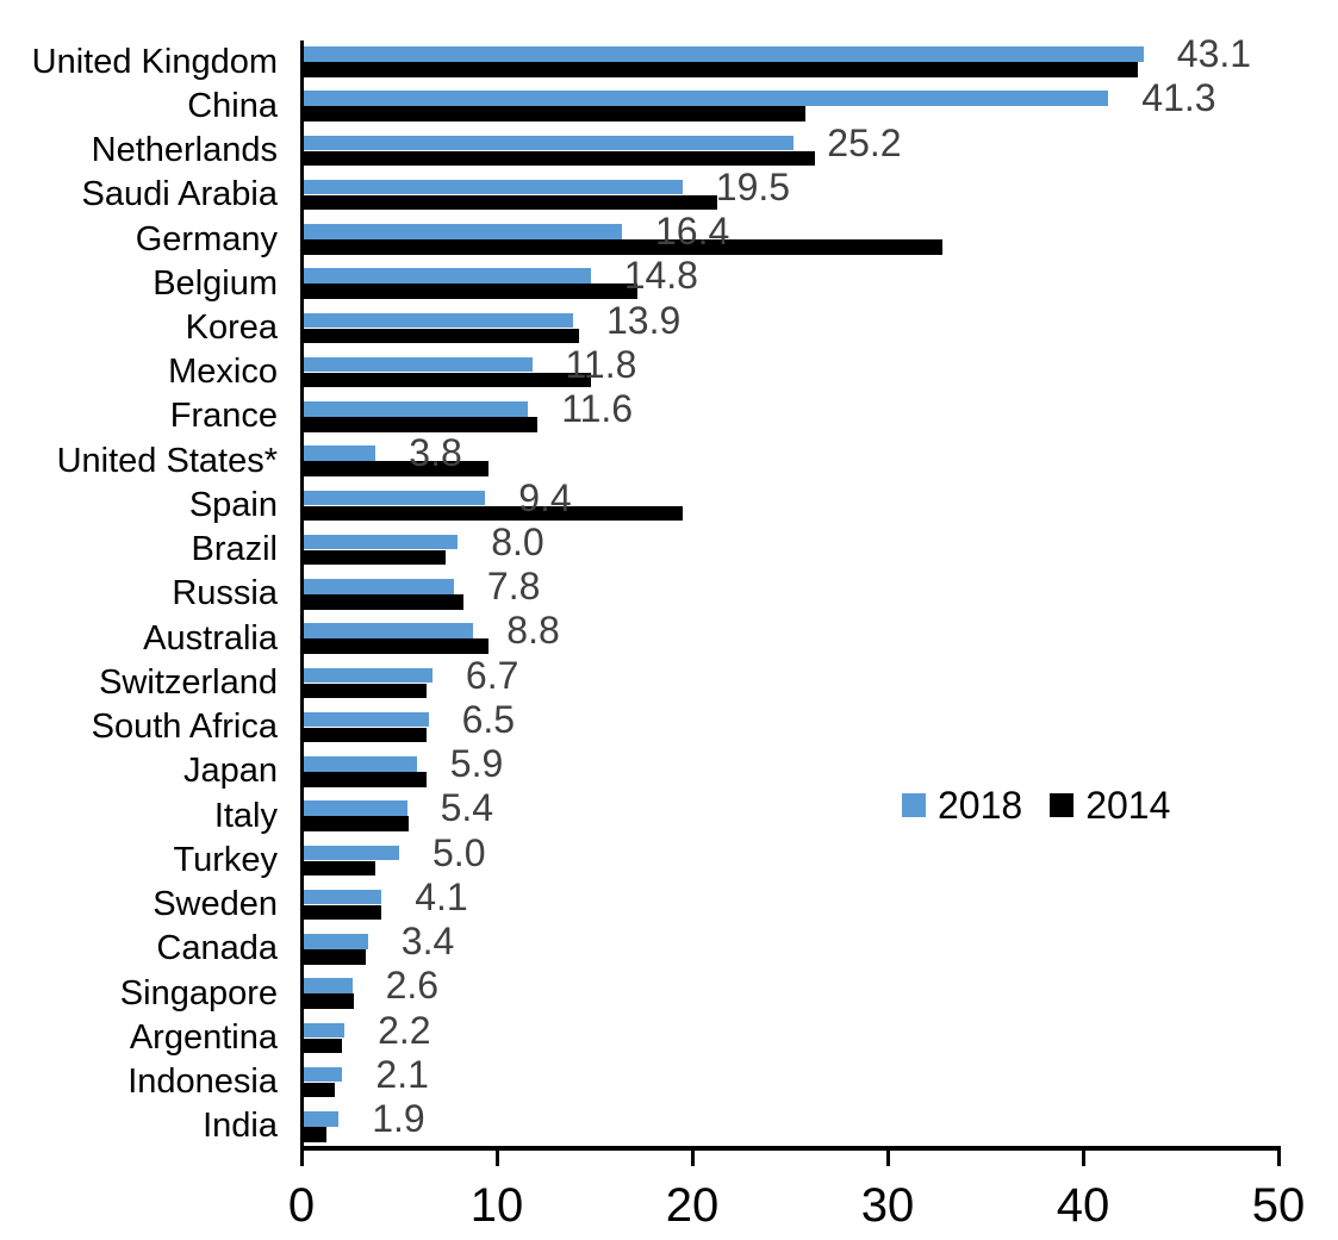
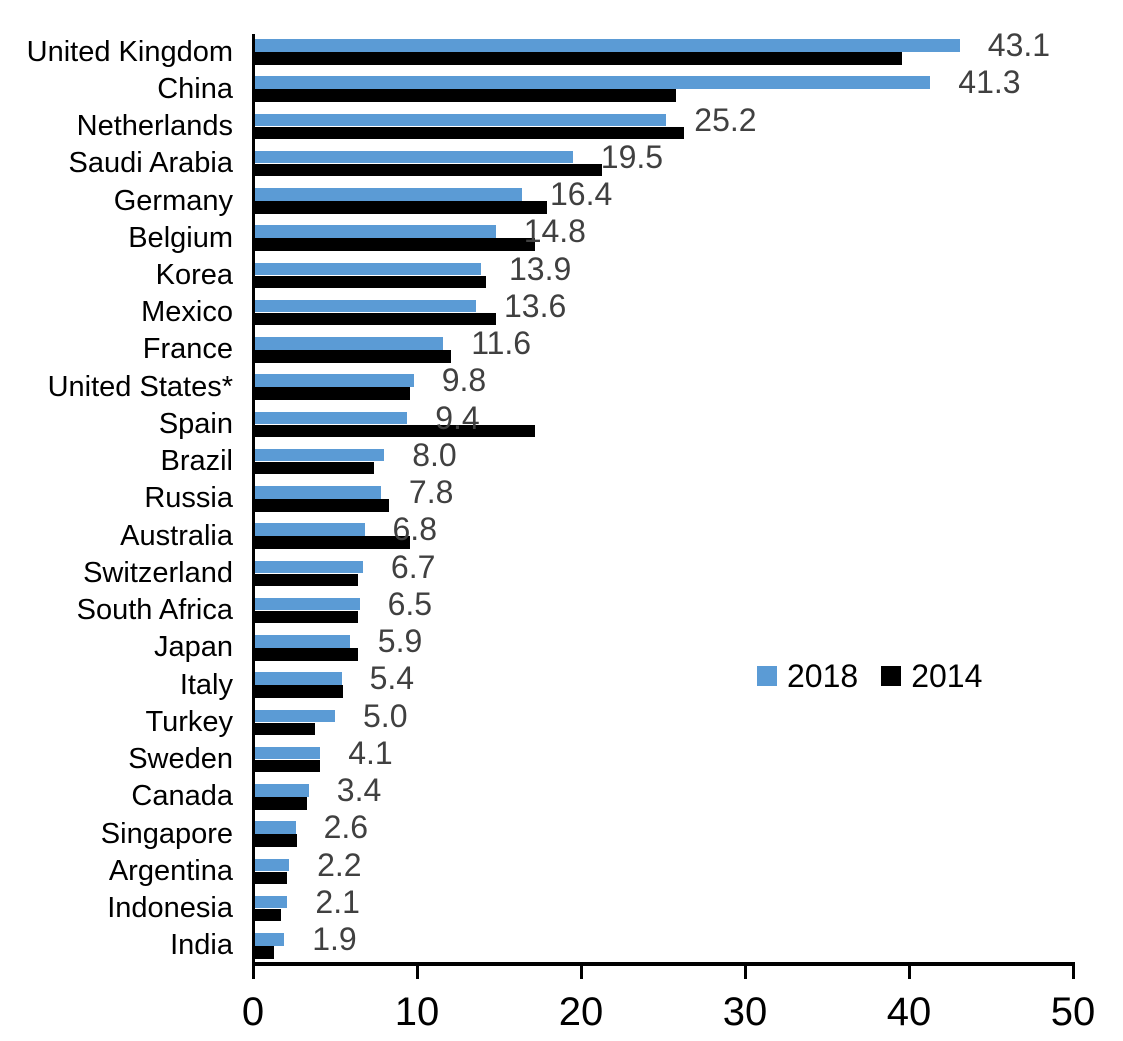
2014/United Kingdom: 42.8 -> 39.6
2014/Germany: 32.8 -> 17.9
2018/Mexico: 11.8 -> 13.6
2018/United States*: 3.8 -> 9.8
2014/Spain: 19.5 -> 17.2
2018/Australia: 8.8 -> 6.8
